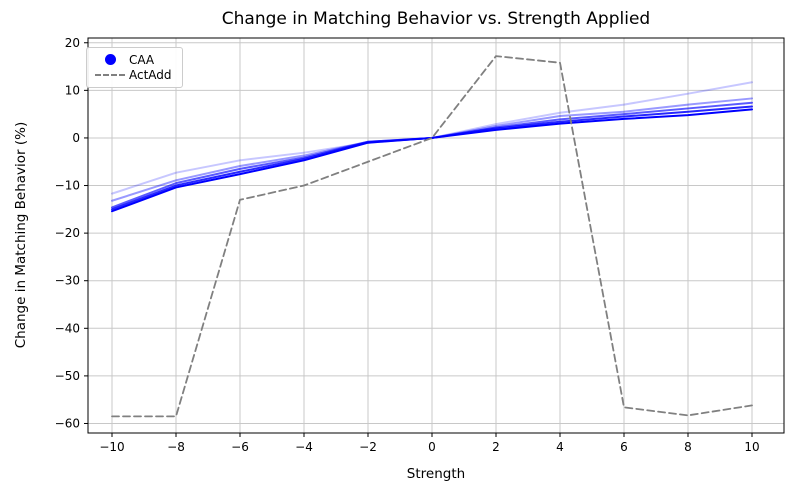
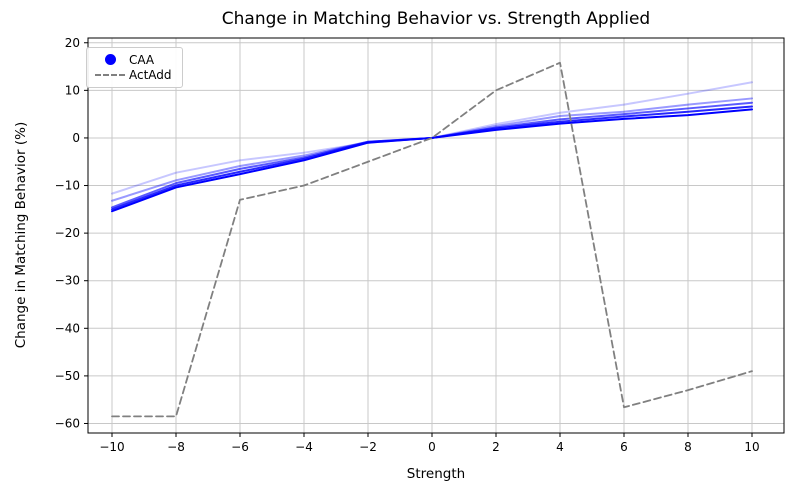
ActAdd/2: 17 -> 10
ActAdd/8: -58 -> -53
ActAdd/10: -56 -> -49
